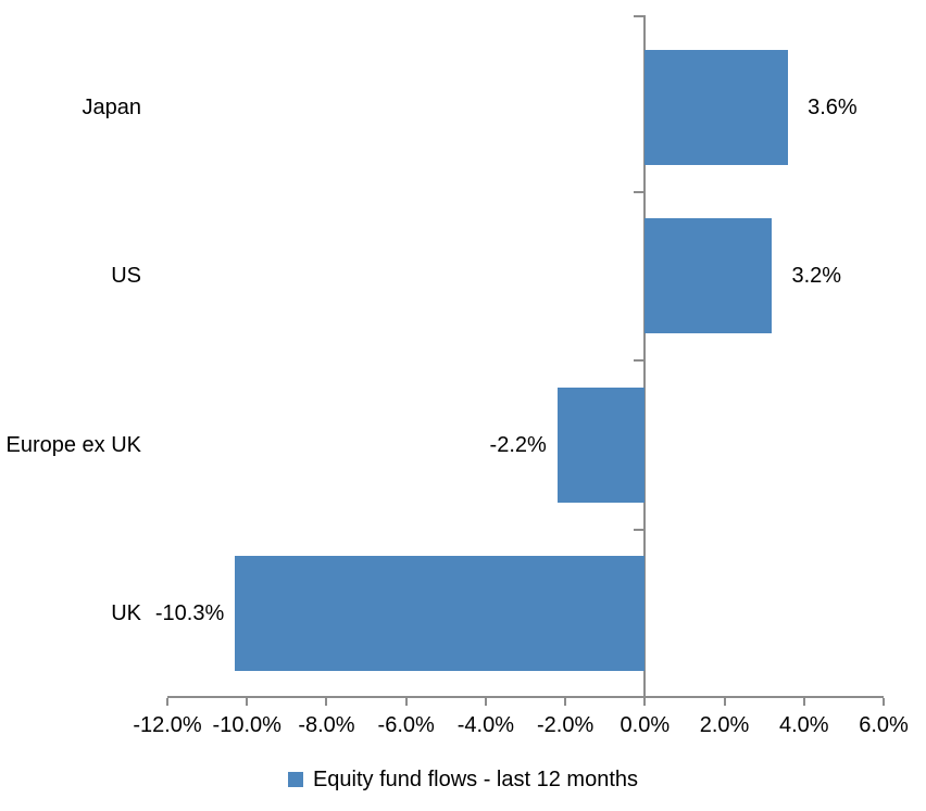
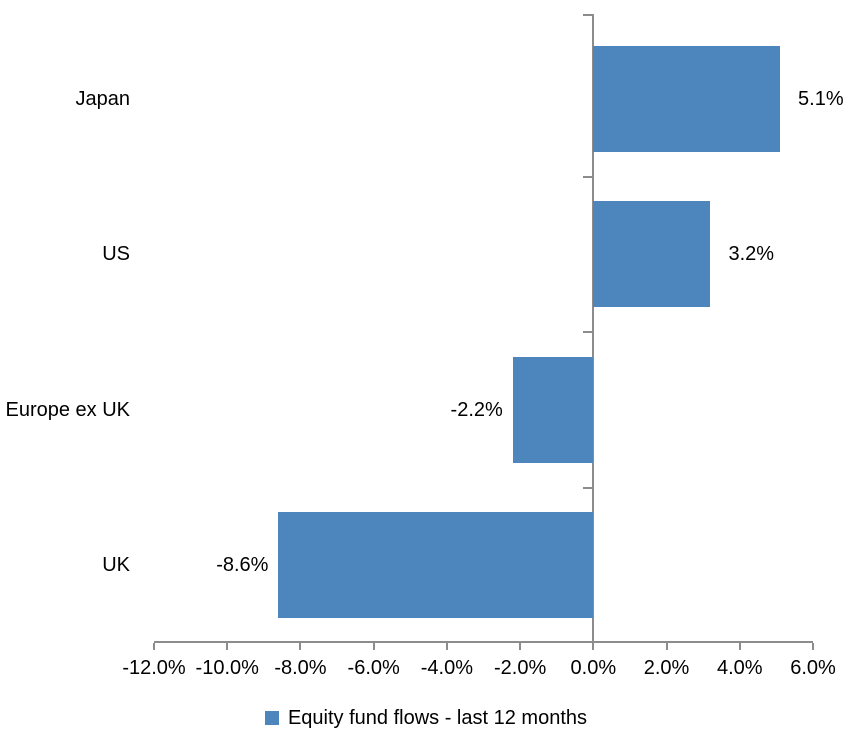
Japan: 3.6% -> 5.1%
UK: -10.3% -> -8.6%
